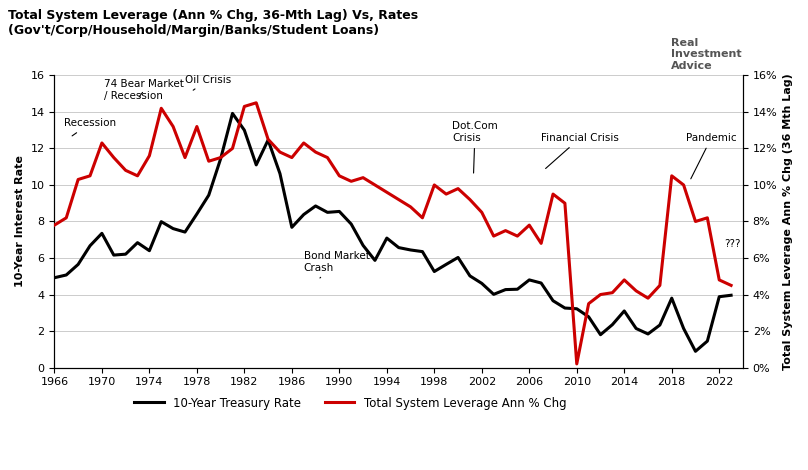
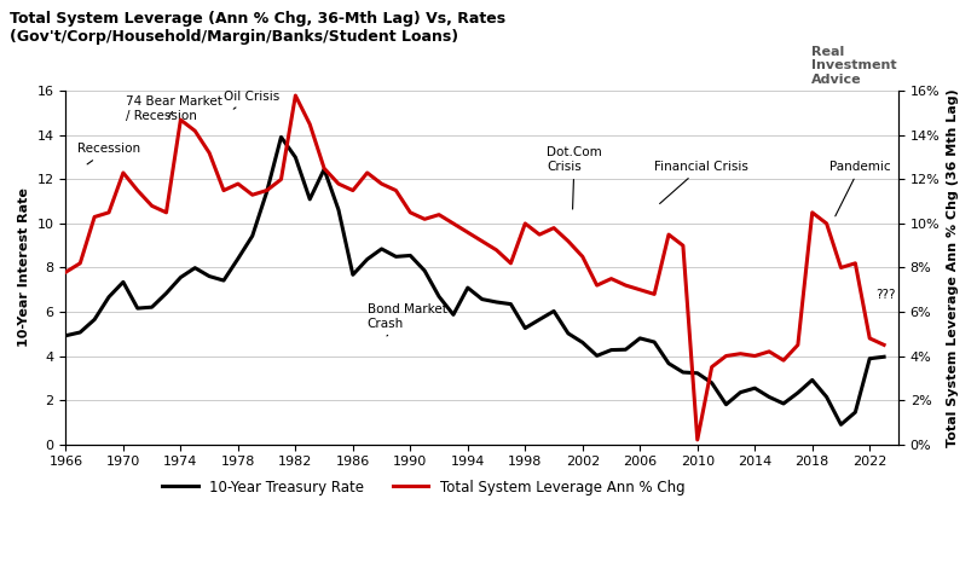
10-Year Treasury Rate/1974: 6.4 -> 7.6
Total System Leverage Ann % Chg/1974: 11.6% -> 14.7%
Total System Leverage Ann % Chg/1978: 13.2% -> 11.8%
Total System Leverage Ann % Chg/1982: 14.3% -> 15.8%
Total System Leverage Ann % Chg/2006: 7.8% -> 7.0%
10-Year Treasury Rate/2014: 3.1 -> 2.5
Total System Leverage Ann % Chg/2014: 4.8% -> 4.0%
10-Year Treasury Rate/2018: 3.8 -> 2.9
